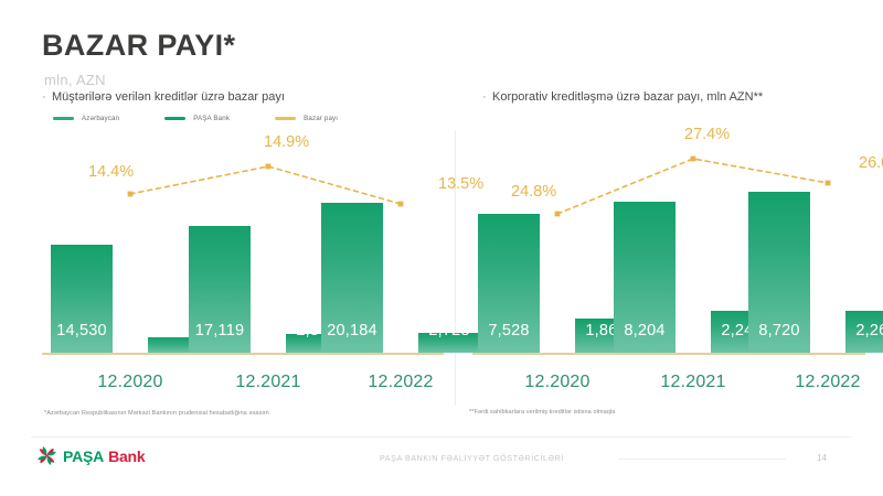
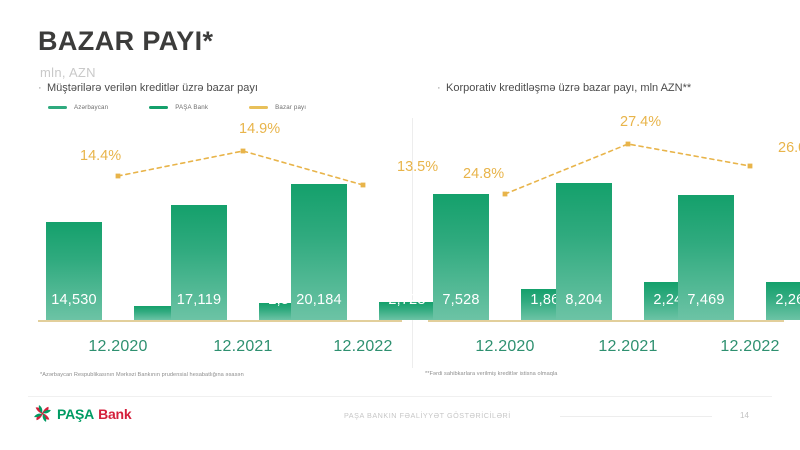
Korporativ kreditləşmə üzrə bazar payı, mln AZN**/Azərbaycan/12.2022: 8,720 -> 7,469
